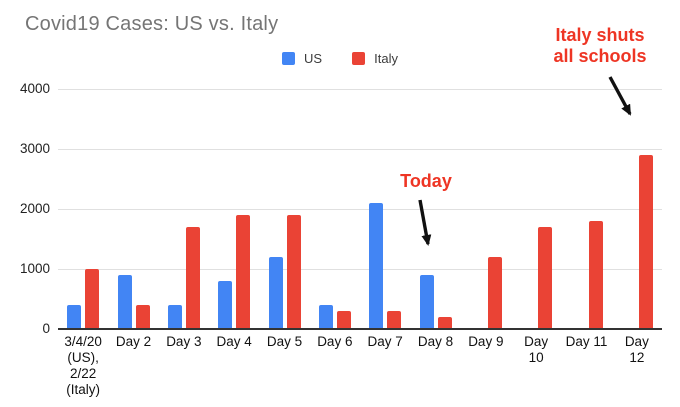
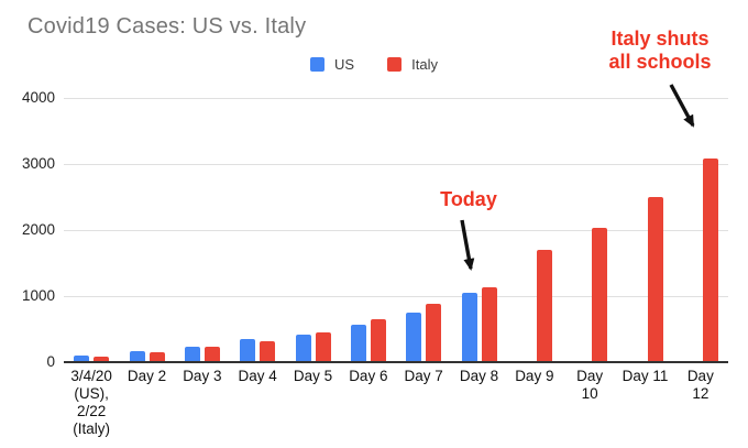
US/3/4/20 (US), 2/22 (Italy): 400 -> 100
Italy/3/4/20 (US), 2/22 (Italy): 1000 -> 100
US/Day 2: 900 -> 200
Italy/Day 2: 400 -> 200
US/Day 3: 400 -> 200
Italy/Day 3: 1700 -> 200
US/Day 4: 800 -> 300
Italy/Day 4: 1900 -> 300
US/Day 5: 1200 -> 400
Italy/Day 5: 1900 -> 500
US/Day 6: 400 -> 600
Italy/Day 6: 300 -> 700
US/Day 7: 2100 -> 800
Italy/Day 7: 300 -> 900
US/Day 8: 900 -> 1000
Italy/Day 8: 200 -> 1100
Italy/Day 9: 1200 -> 1700
Italy/Day 10: 1700 -> 2000
Italy/Day 11: 1800 -> 2500
Italy/Day 12: 2900 -> 3100
